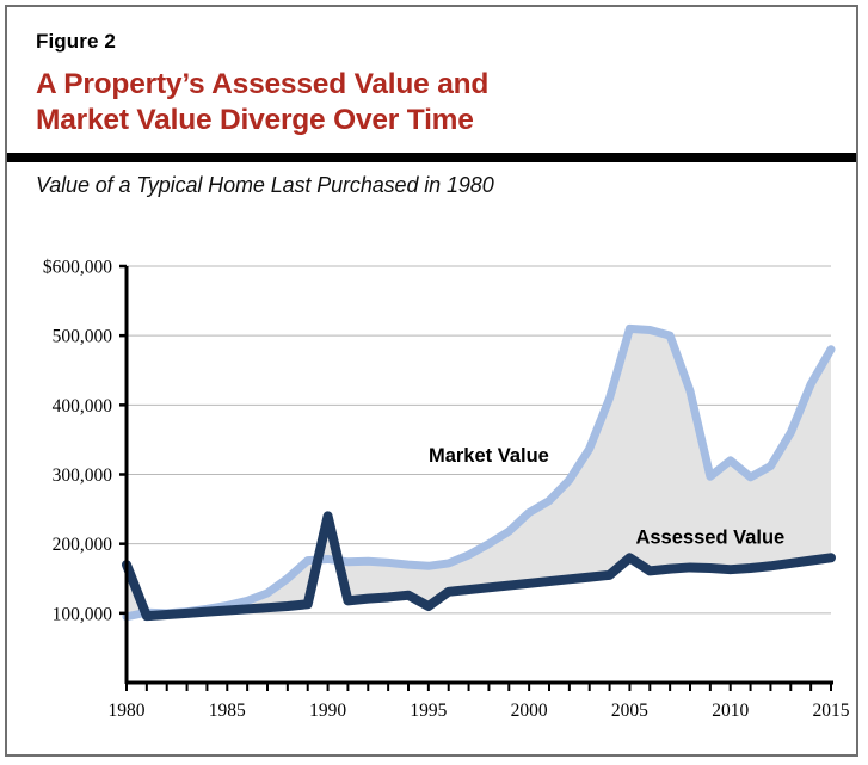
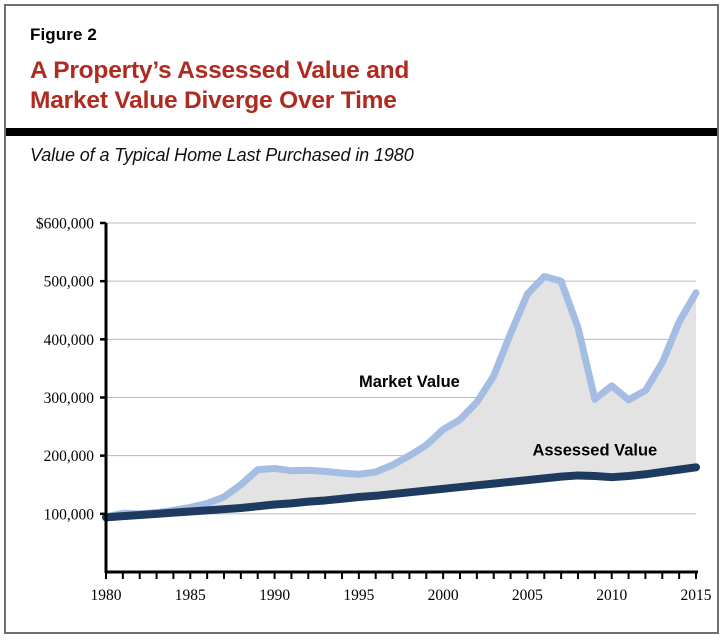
Assessed Value/1980: $170000 -> $90000
Assessed Value/1990: $240000 -> $120000
Assessed Value/1995: $110000 -> $130000
Market Value/2005: $510000 -> $480000
Assessed Value/2005: $180000 -> $160000
